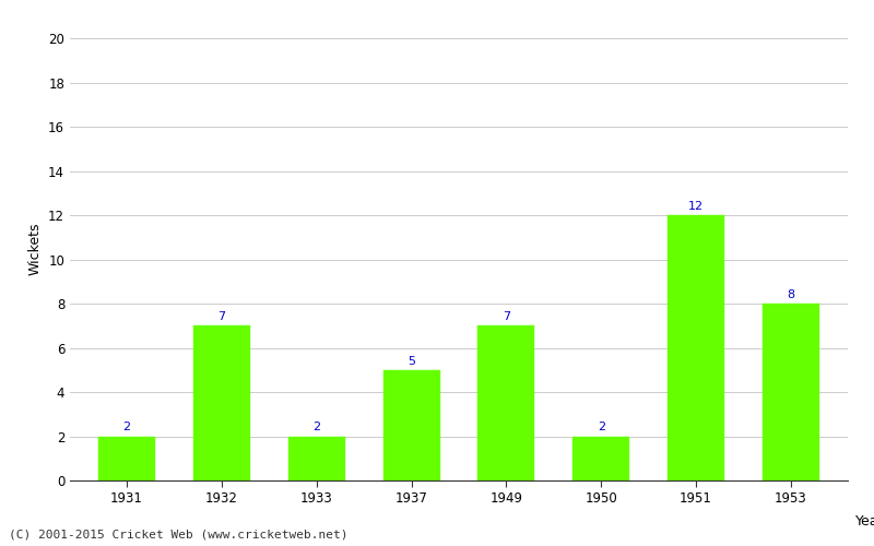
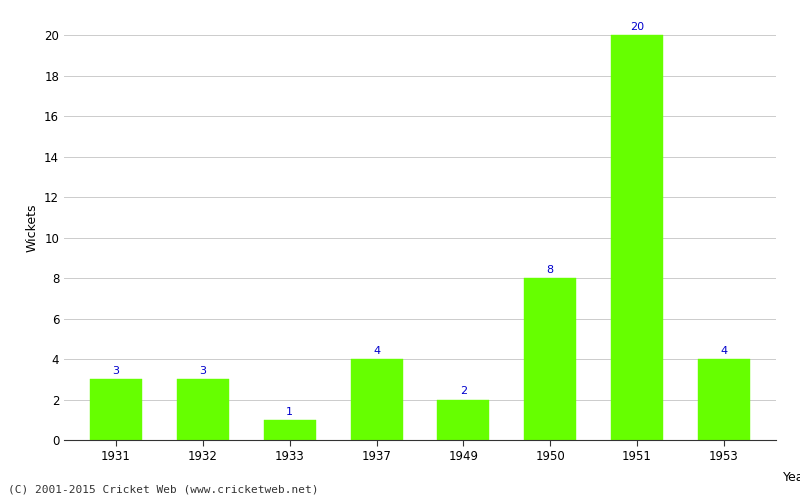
1931: 2 -> 3
1932: 7 -> 3
1933: 2 -> 1
1937: 5 -> 4
1949: 7 -> 2
1950: 2 -> 8
1951: 12 -> 20
1953: 8 -> 4
